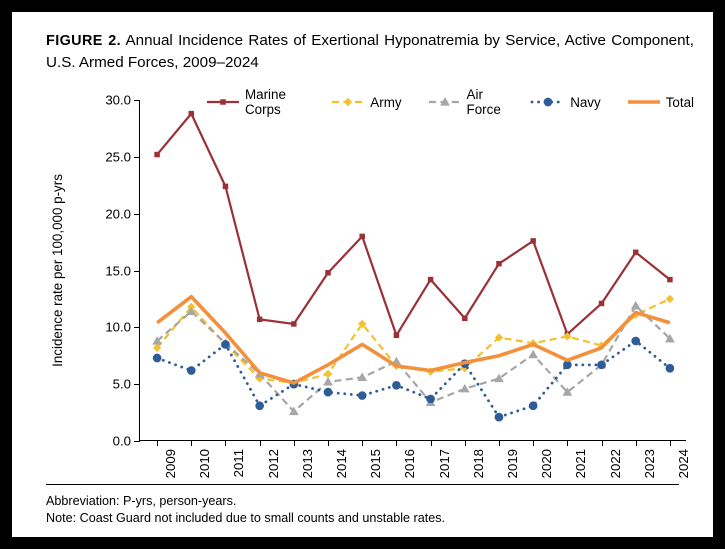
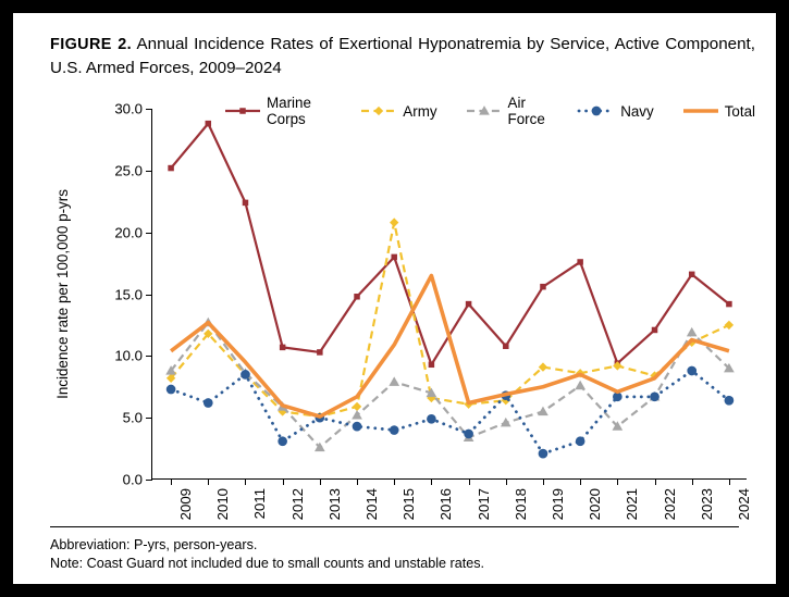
Air Force/2010: 11.4 -> 12.7
Army/2015: 10.3 -> 20.8
Air Force/2015: 5.6 -> 7.9
Total/2015: 8.5 -> 10.9
Total/2016: 6.6 -> 16.5
